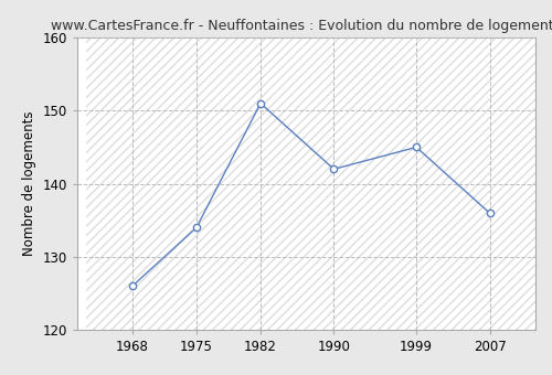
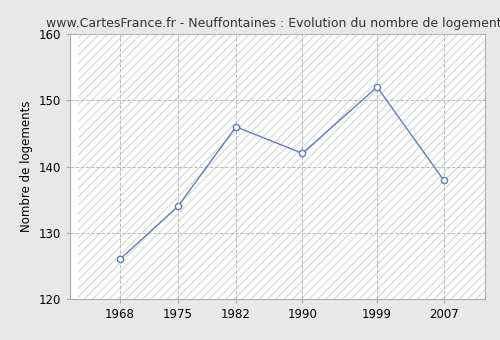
1982: 151 -> 146
1999: 145 -> 152
2007: 136 -> 138
